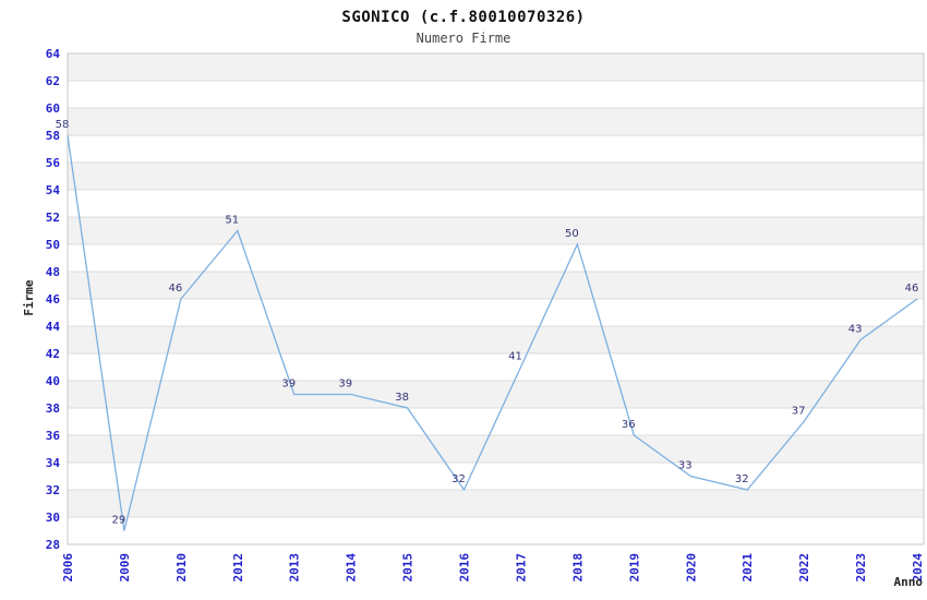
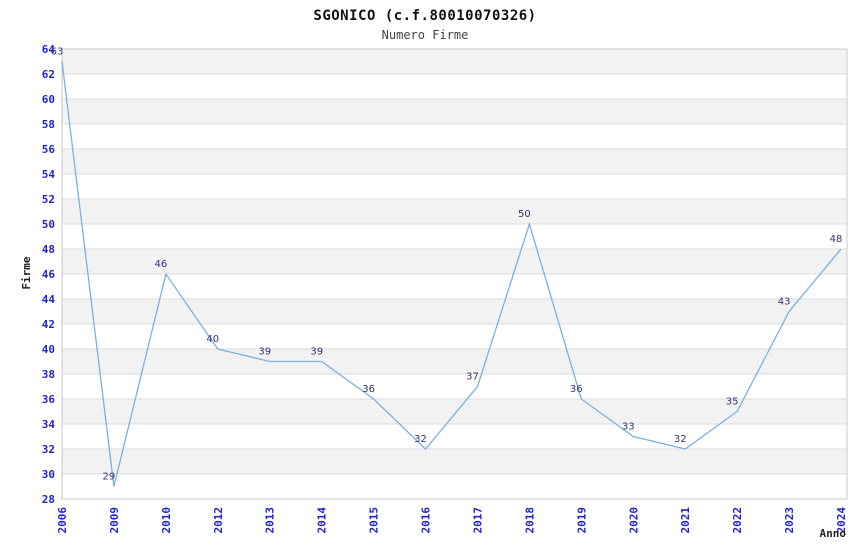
2006: 58 -> 63
2012: 51 -> 40
2015: 38 -> 36
2017: 41 -> 37
2022: 37 -> 35
2024: 46 -> 48
